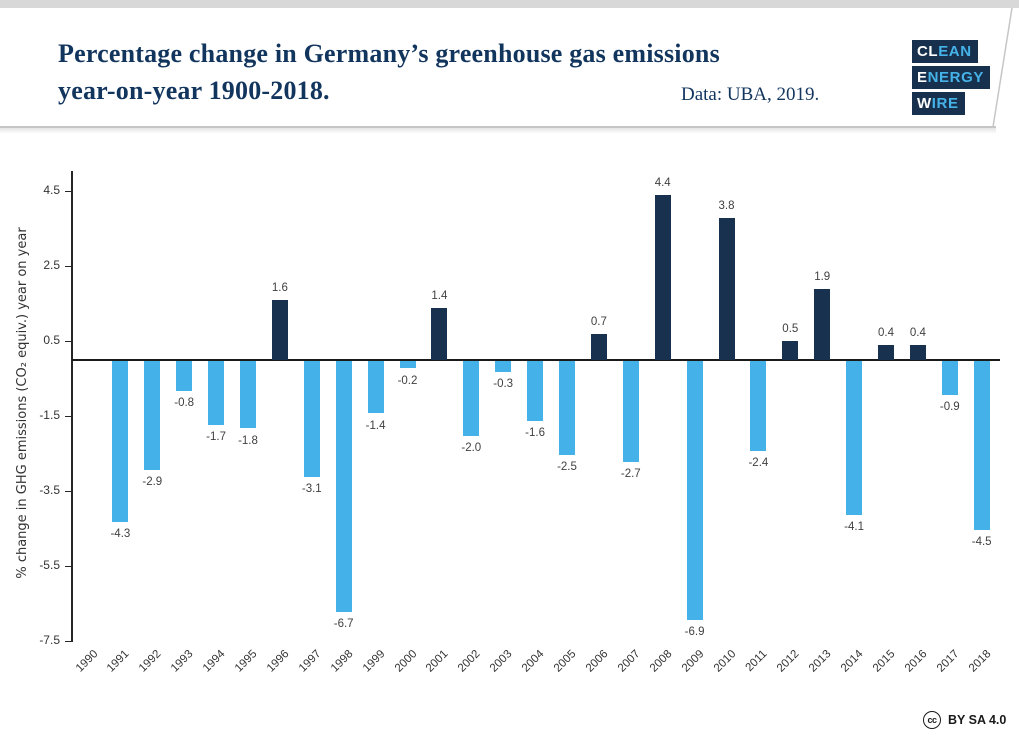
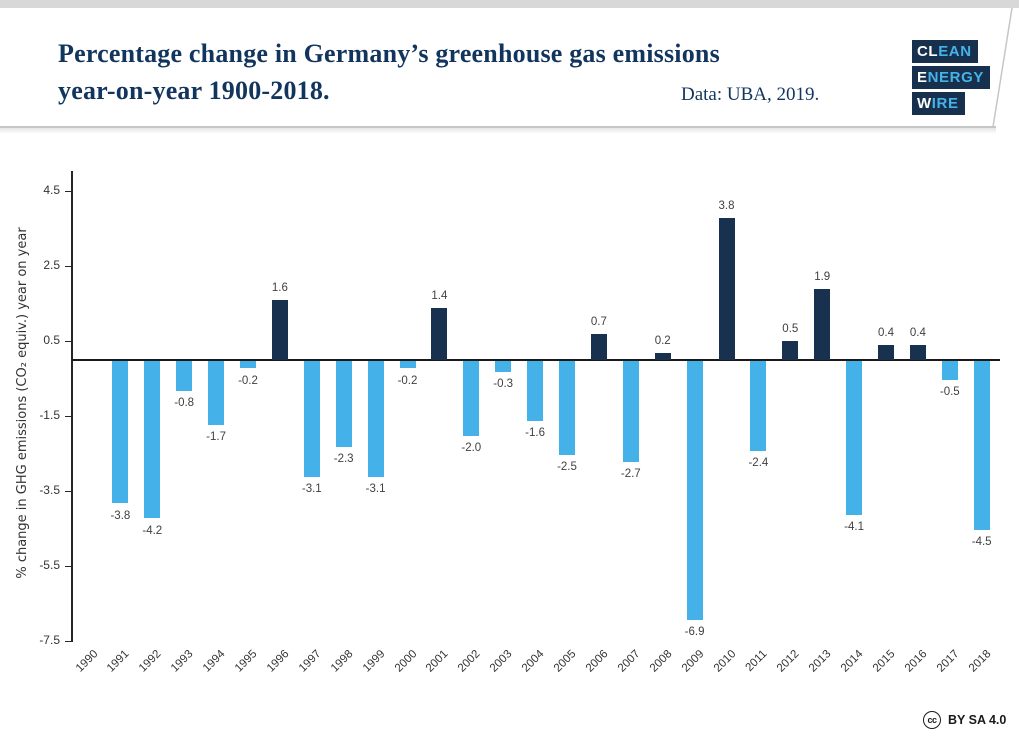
1991: -4.3 -> -3.8
1992: -2.9 -> -4.2
1995: -1.8 -> -0.2
1998: -6.7 -> -2.3
1999: -1.4 -> -3.1
2008: 4.4 -> 0.2
2017: -0.9 -> -0.5
